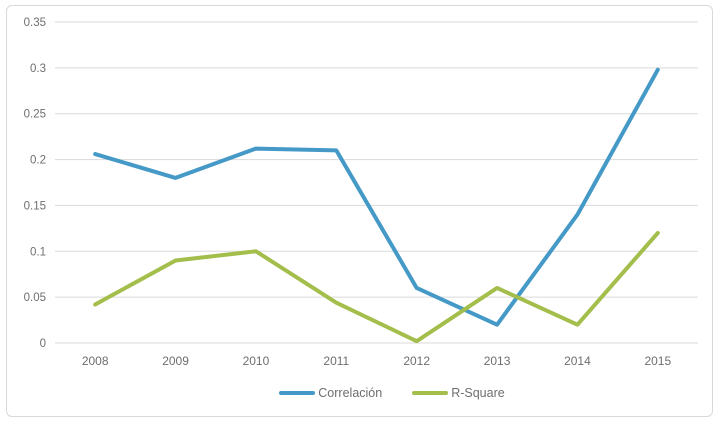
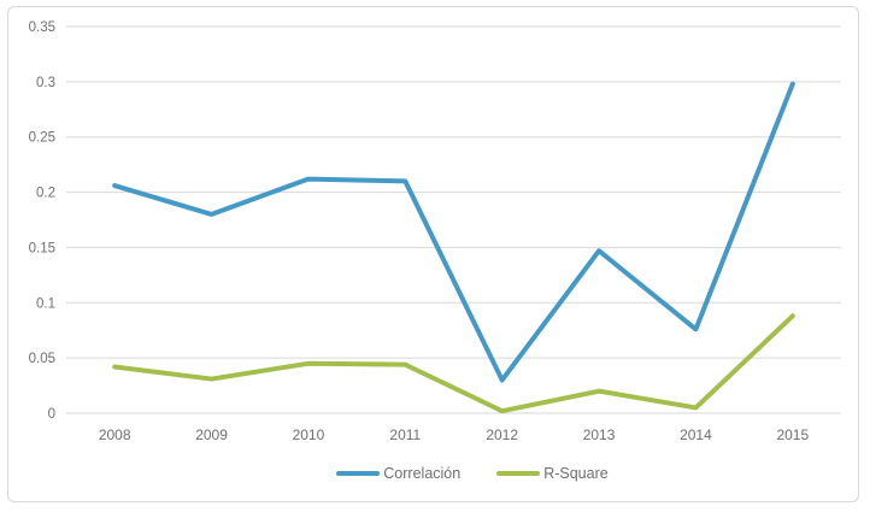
R-Square/2009: 0.09 -> 0.03
R-Square/2010: 0.10 -> 0.04
Correlación/2012: 0.06 -> 0.03
Correlación/2013: 0.02 -> 0.15
R-Square/2013: 0.06 -> 0.02
Correlación/2014: 0.14 -> 0.08
R-Square/2014: 0.02 -> 0.01
R-Square/2015: 0.12 -> 0.09
